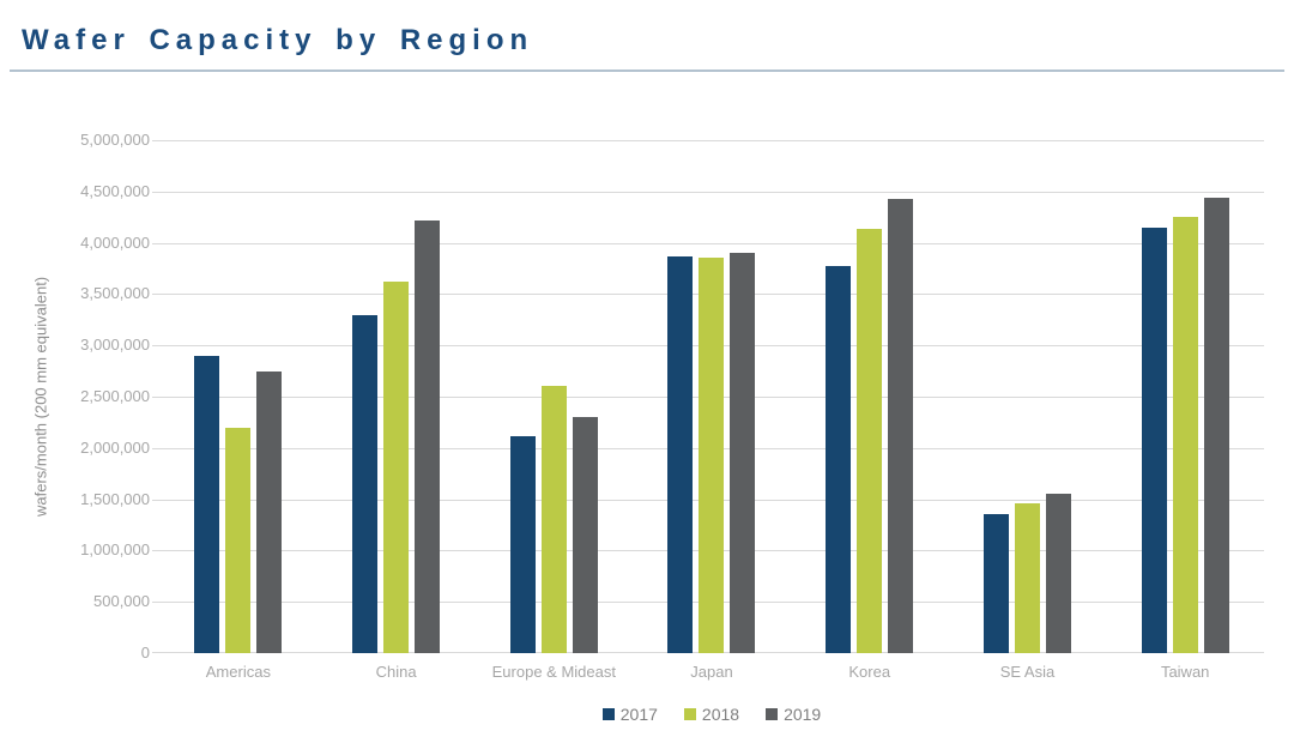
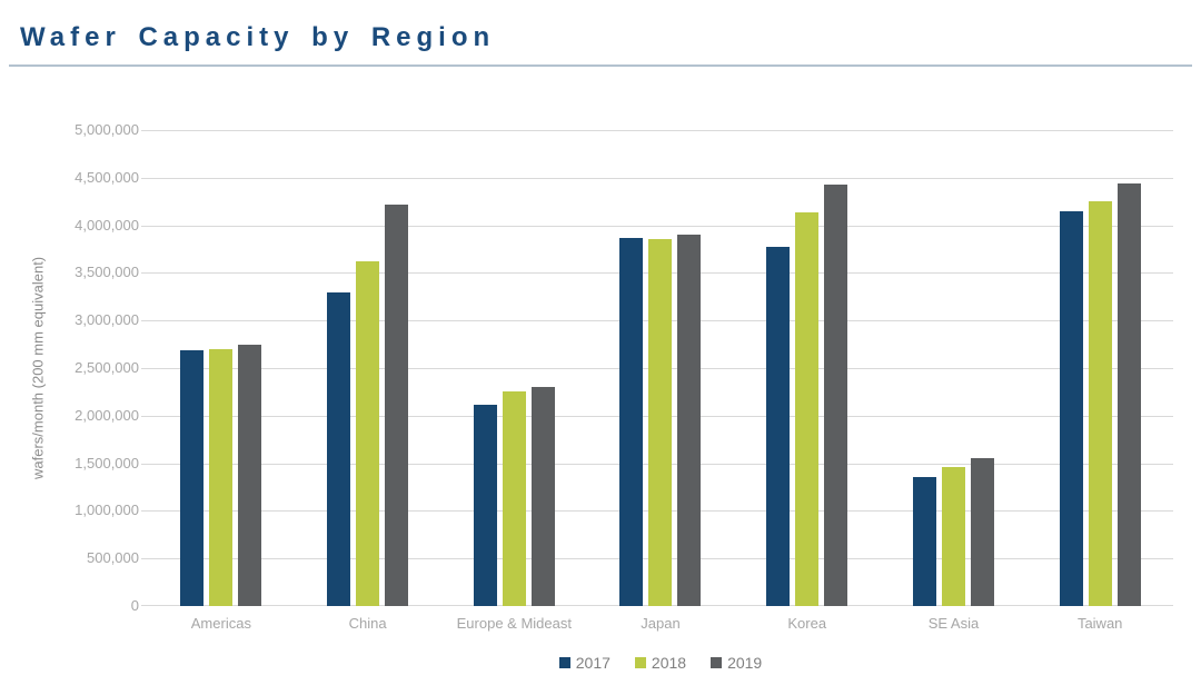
2017/Americas: 2900000 -> 2700000
2018/Americas: 2200000 -> 2700000
2018/Europe & Mideast: 2600000 -> 2300000
